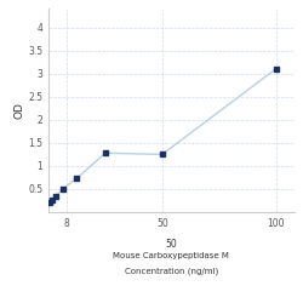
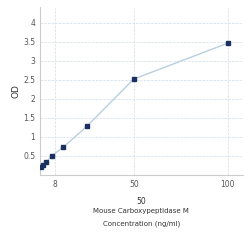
50: 1.25 -> 2.52
100: 3.10 -> 3.46
